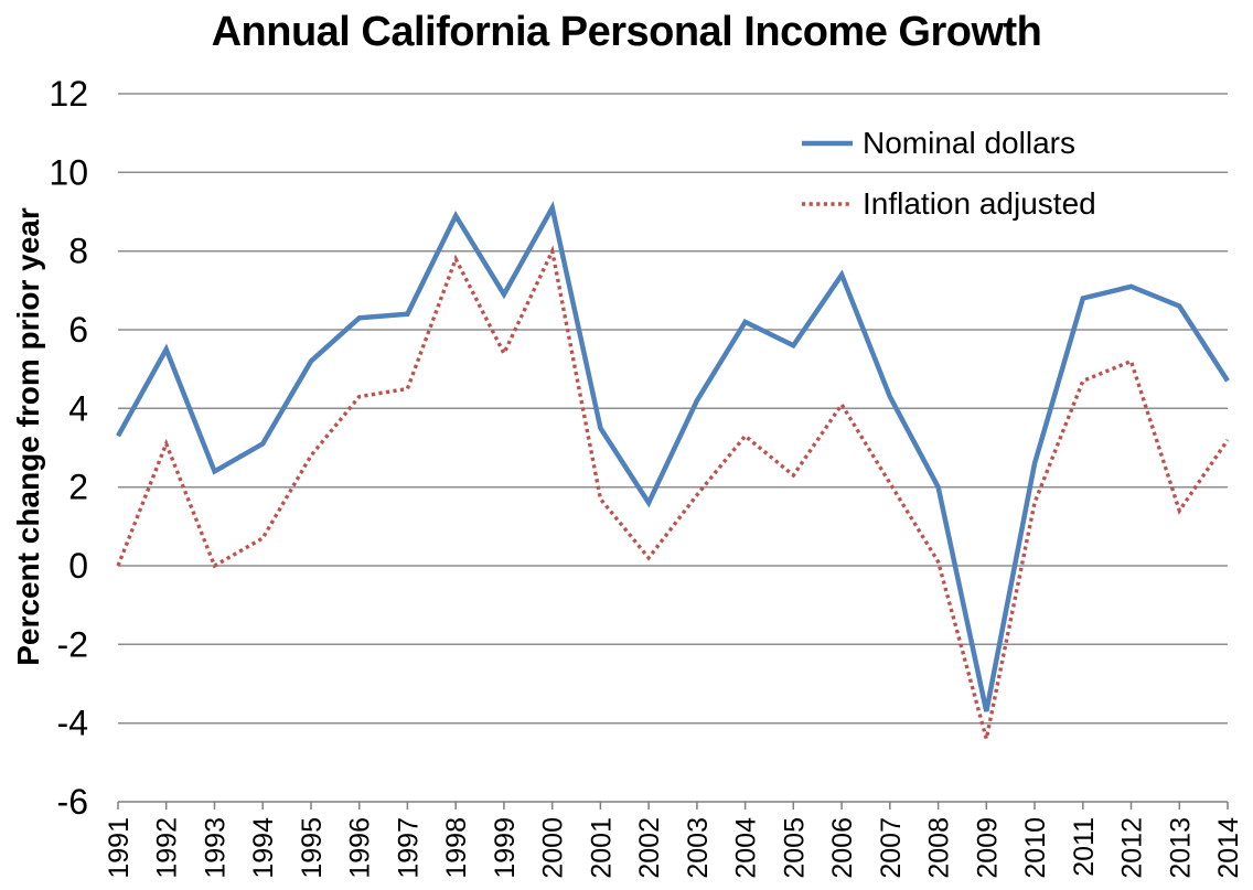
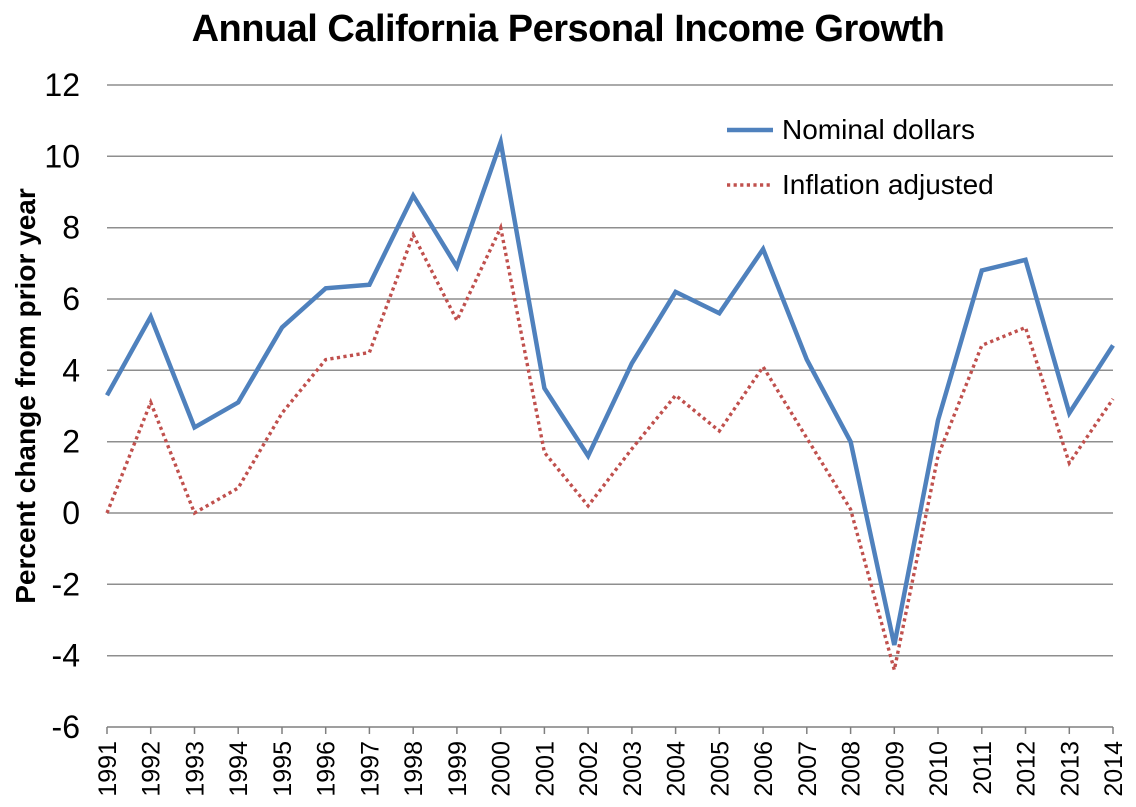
Nominal dollars/2000: 9.1 -> 10.4
Nominal dollars/2013: 6.6 -> 2.8
